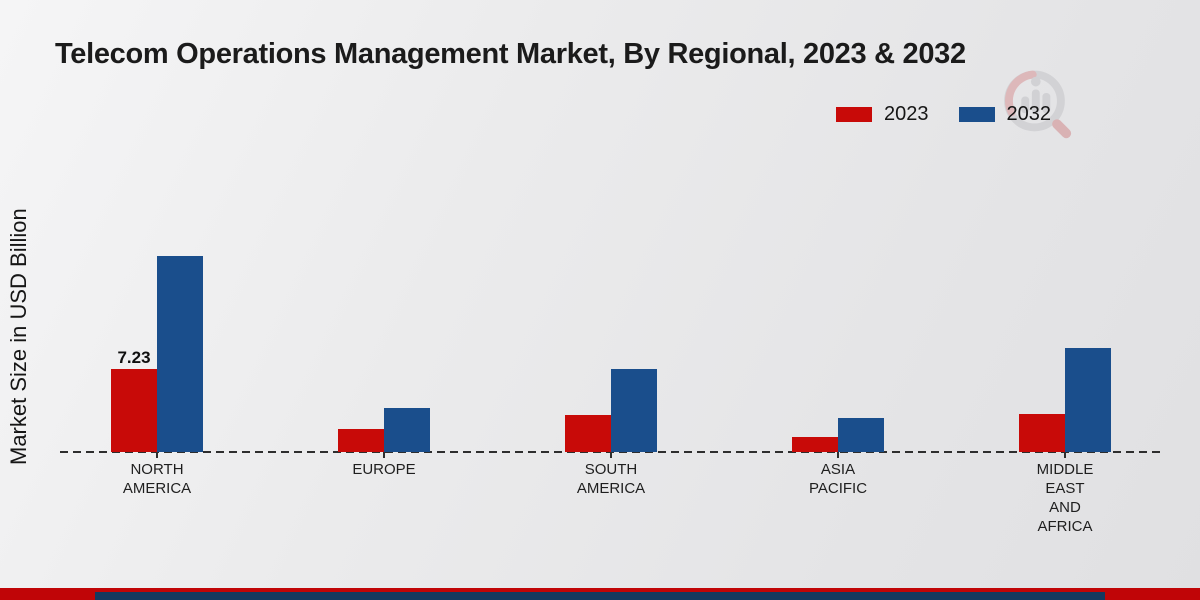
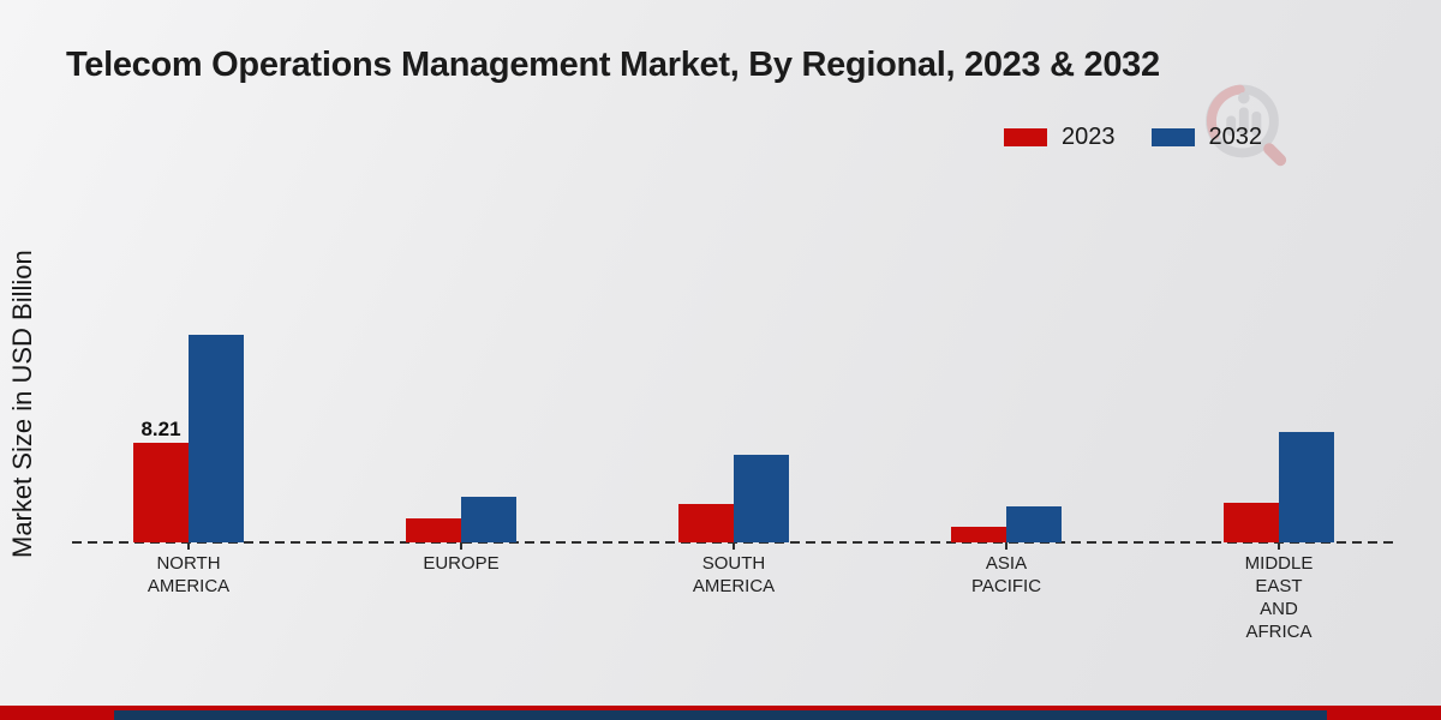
2023/NORTH AMERICA: 7.23 -> 8.21
